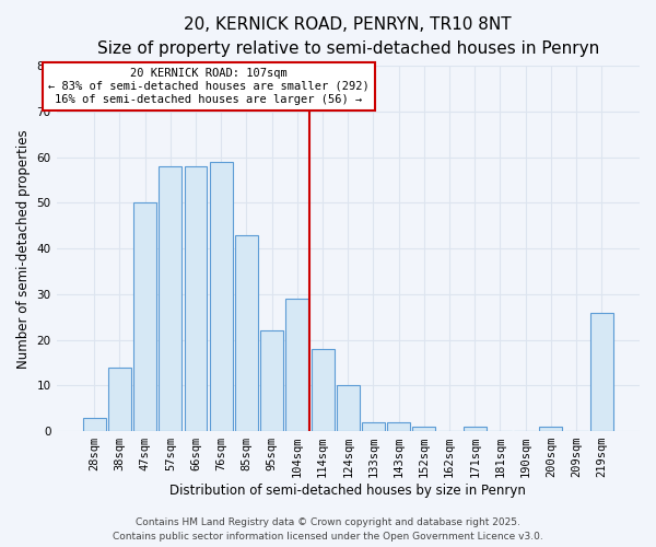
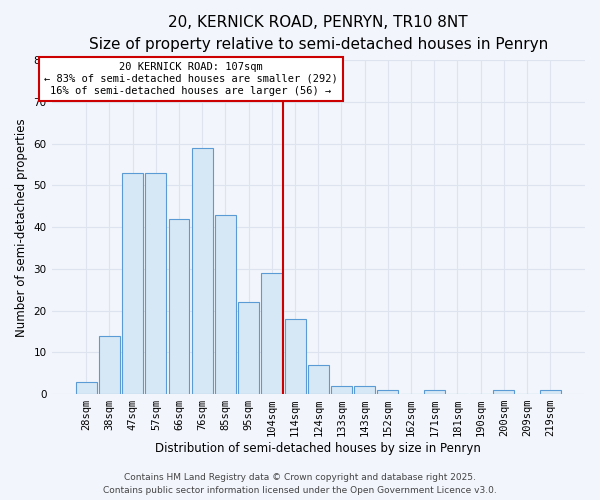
47sqm: 50 -> 53
57sqm: 58 -> 53
66sqm: 58 -> 42
124sqm: 10 -> 7
219sqm: 26 -> 1
